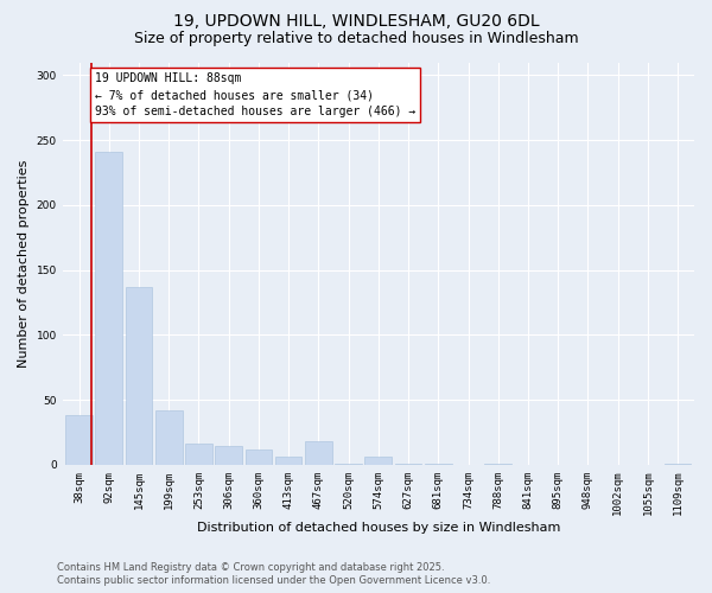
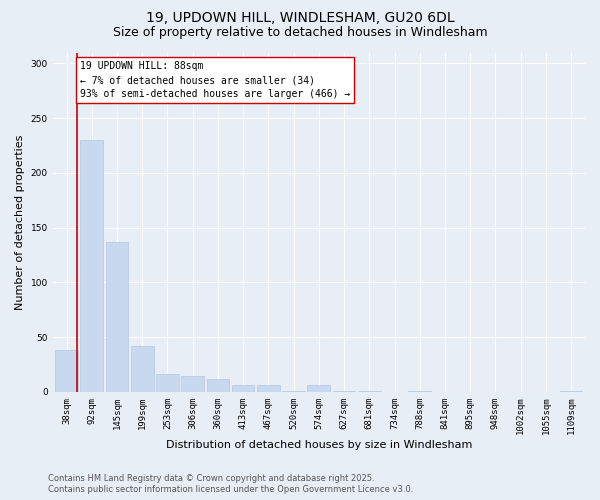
92sqm: 241 -> 230
467sqm: 18 -> 6
